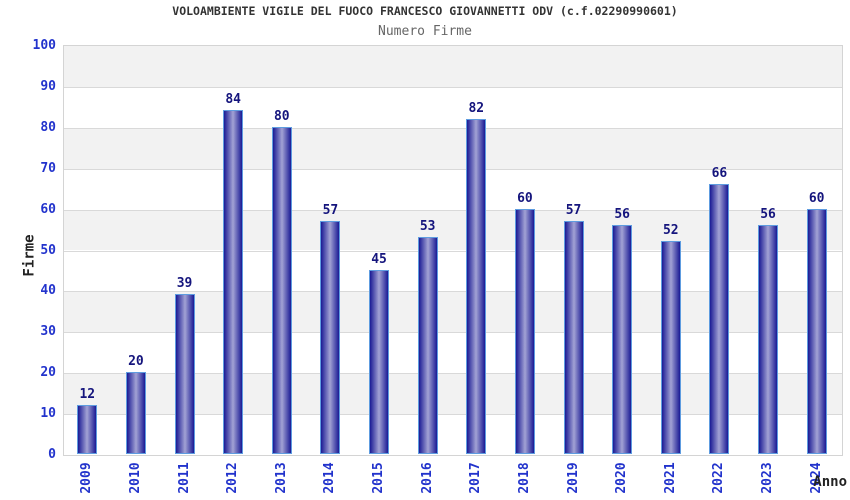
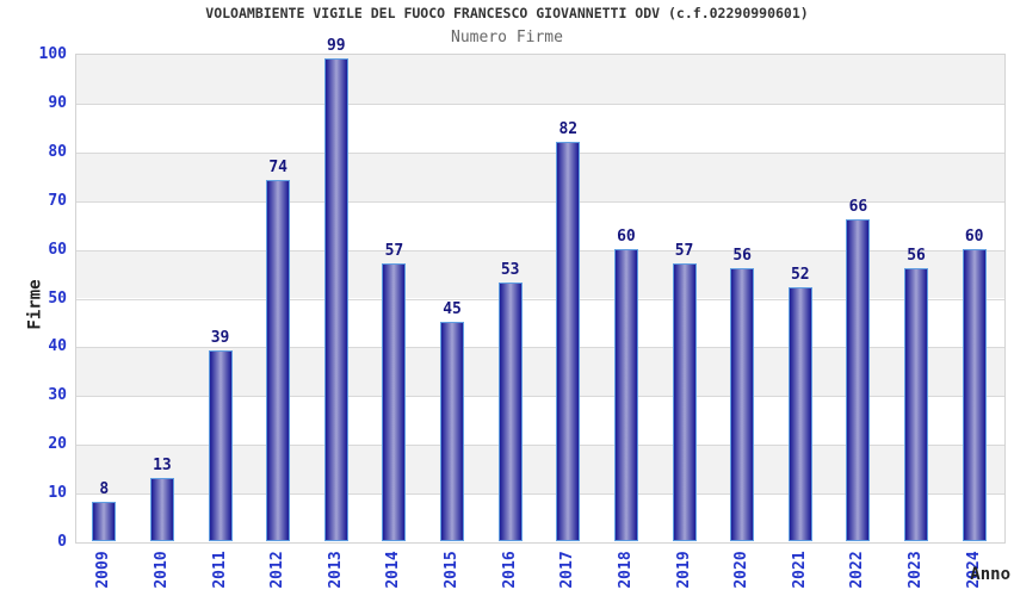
2009: 12 -> 8
2010: 20 -> 13
2012: 84 -> 74
2013: 80 -> 99
